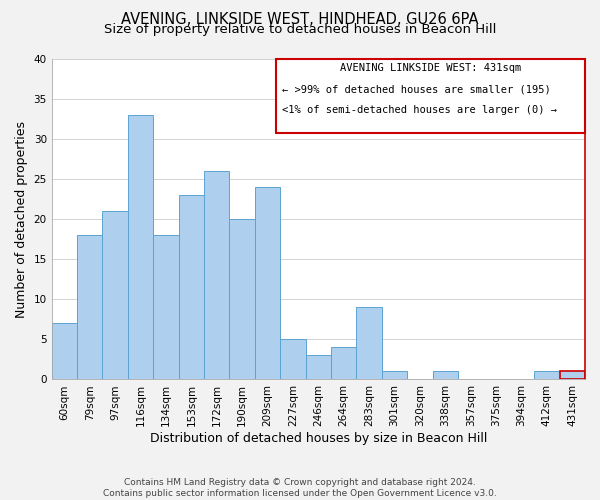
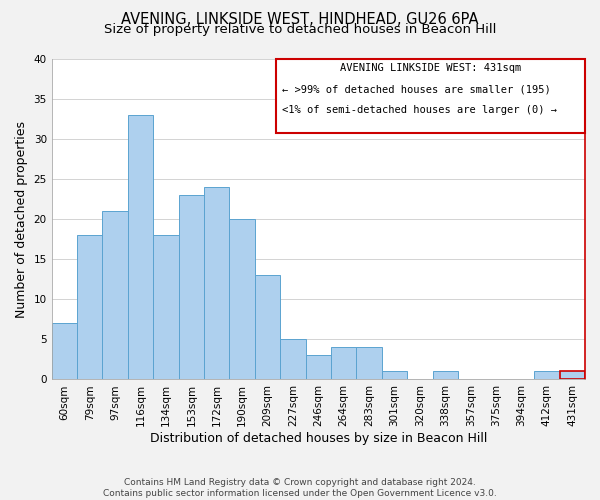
172sqm: 26 -> 24
209sqm: 24 -> 13
283sqm: 9 -> 4
